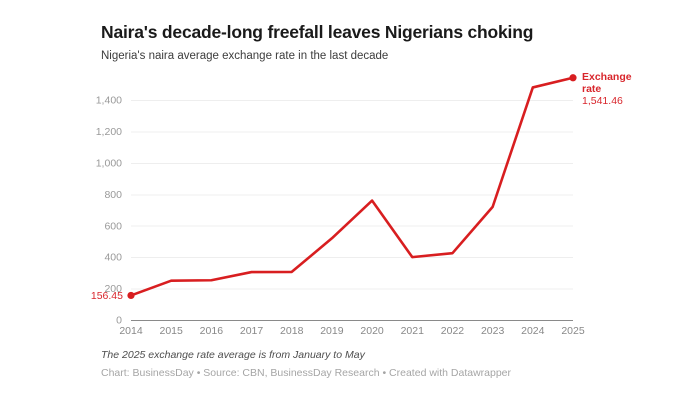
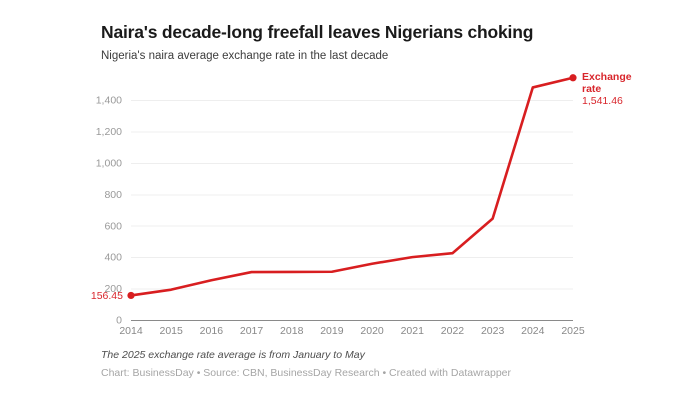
2015: 250 -> 190
2019: 520 -> 310
2020: 760 -> 360
2023: 720 -> 640
